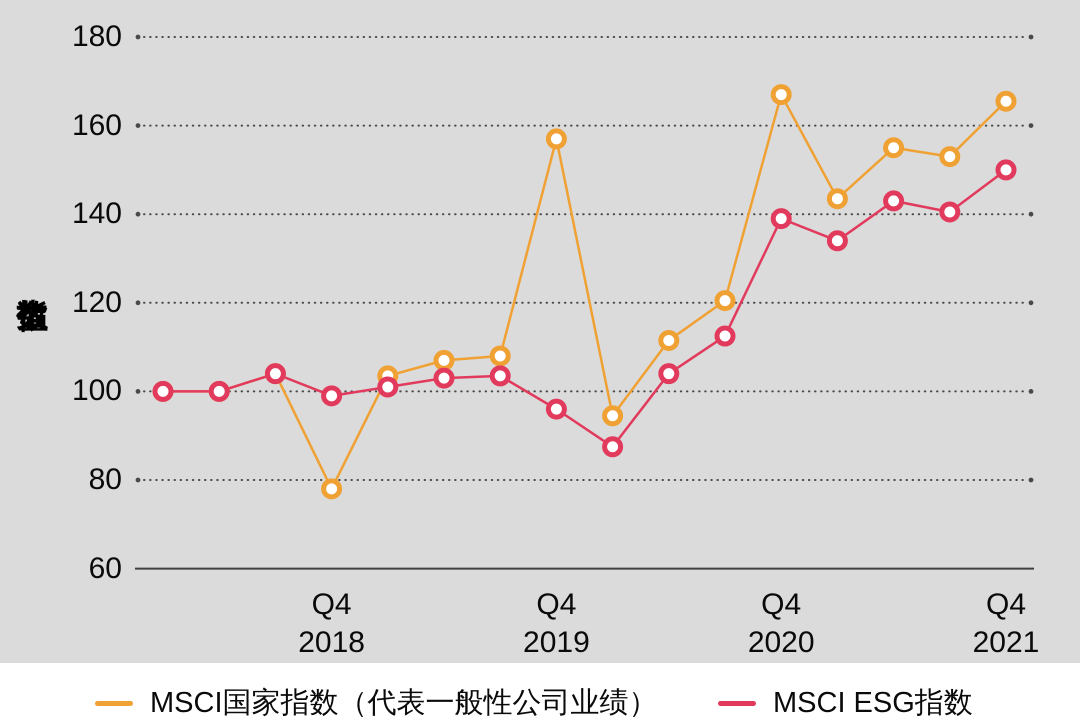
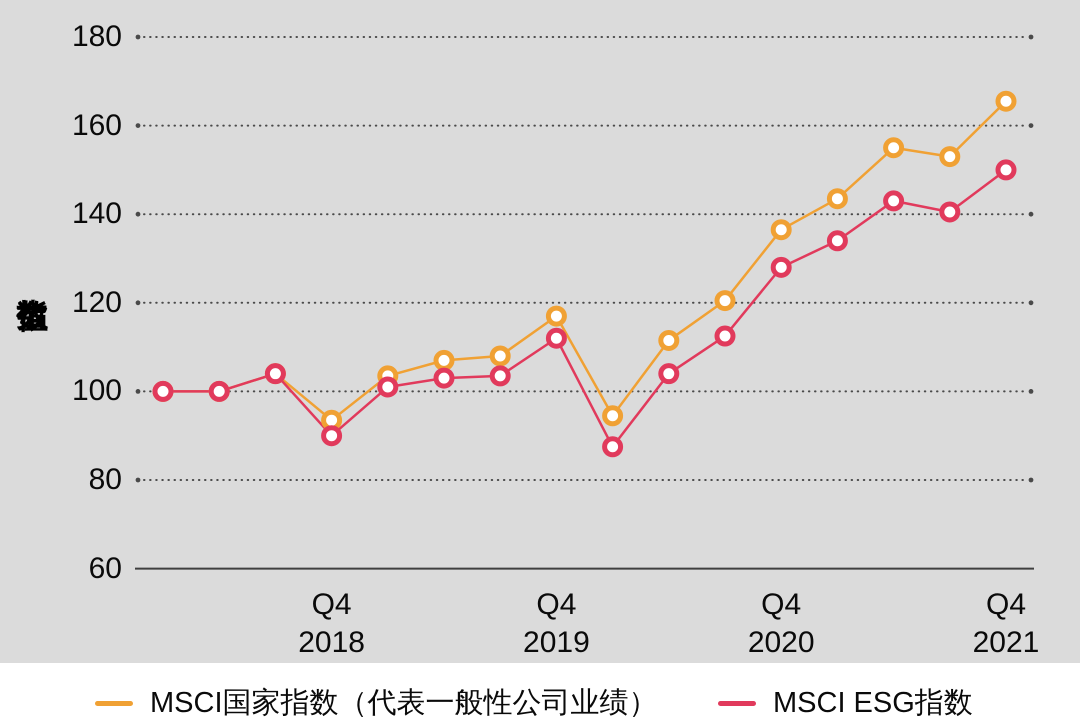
MSCI国家指数（代表一般性公司业绩）/2018Q4: 78 -> 94
MSCI ESG指数/2018Q4: 99 -> 90
MSCI国家指数（代表一般性公司业绩）/2019Q4: 157 -> 117
MSCI ESG指数/2019Q4: 96 -> 112
MSCI国家指数（代表一般性公司业绩）/2020Q4: 167 -> 136
MSCI ESG指数/2020Q4: 139 -> 128
